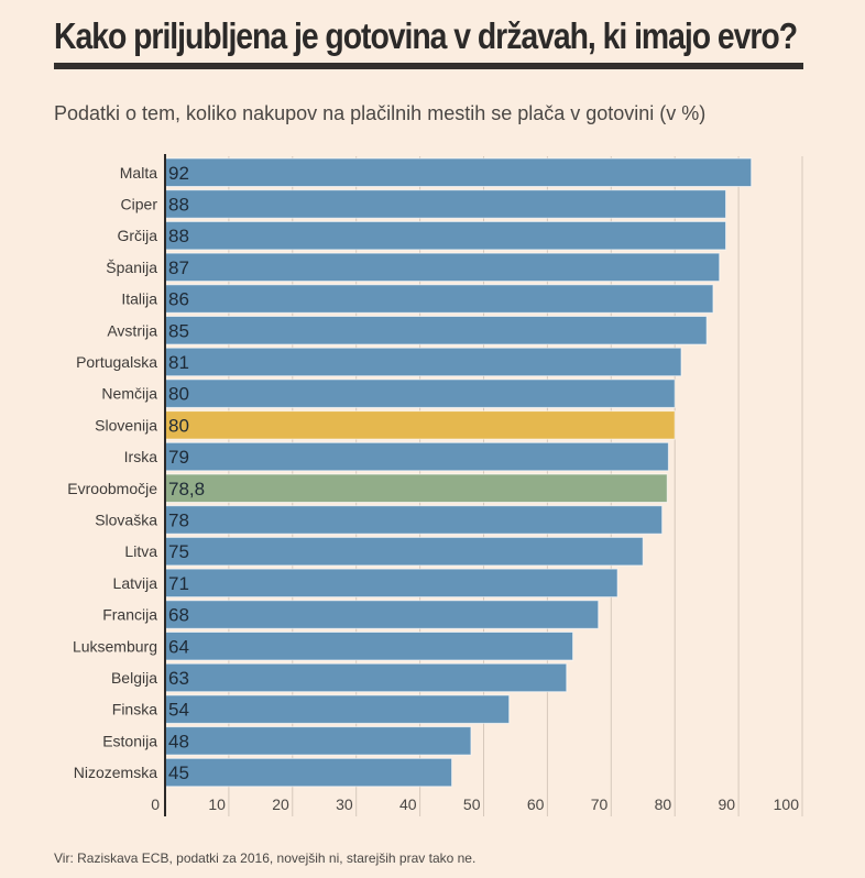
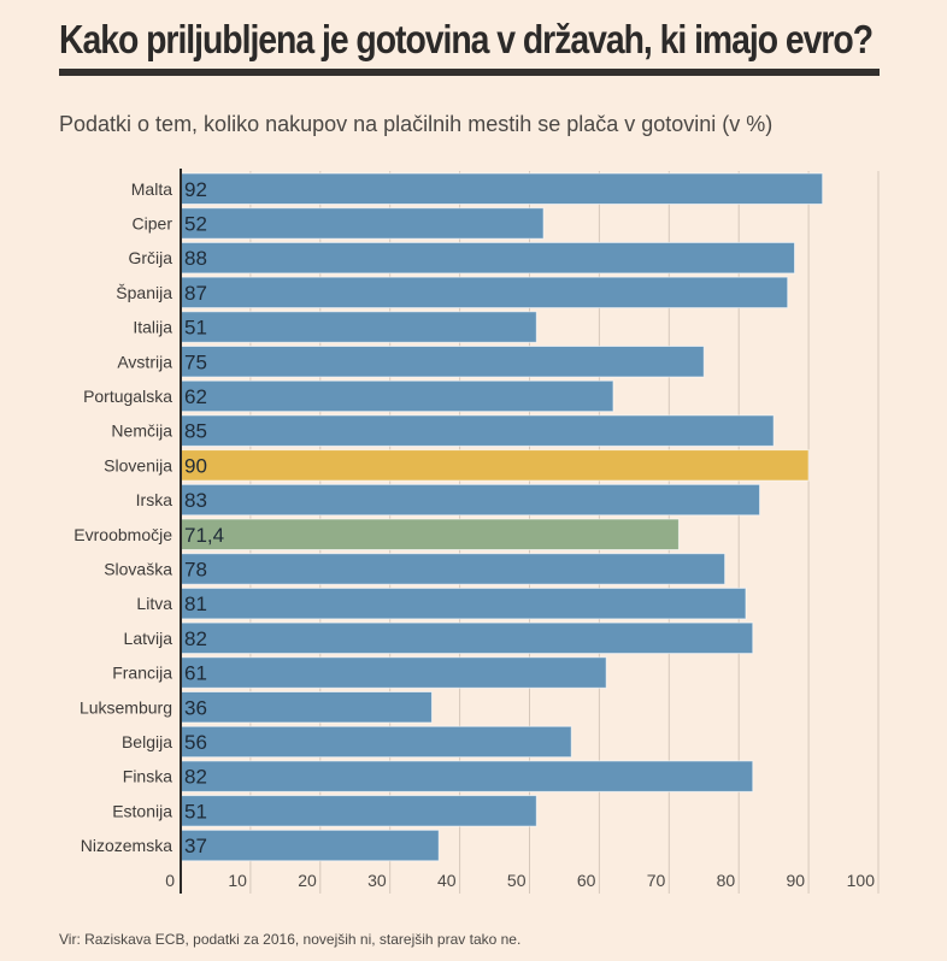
Ciper: 88 -> 52
Italija: 86 -> 51
Avstrija: 85 -> 75
Portugalska: 81 -> 62
Nemčija: 80 -> 85
Slovenija: 80 -> 90
Irska: 79 -> 83
Evroobmočje: 78,8 -> 71,4
Litva: 75 -> 81
Latvija: 71 -> 82
Francija: 68 -> 61
Luksemburg: 64 -> 36
Belgija: 63 -> 56
Finska: 54 -> 82
Estonija: 48 -> 51
Nizozemska: 45 -> 37
